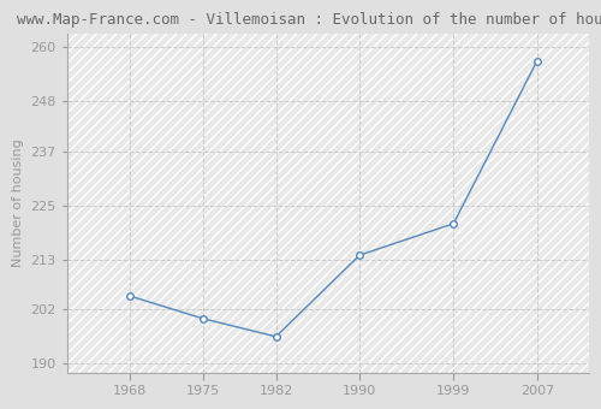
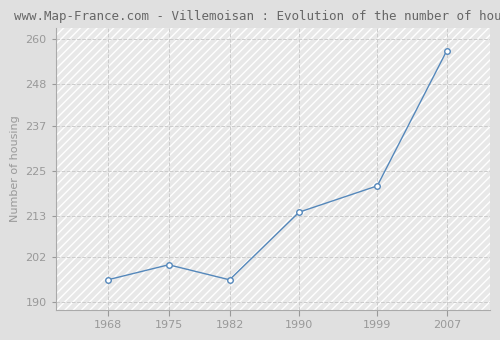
1968: 205 -> 196
